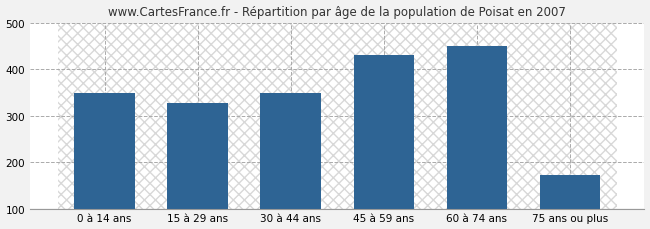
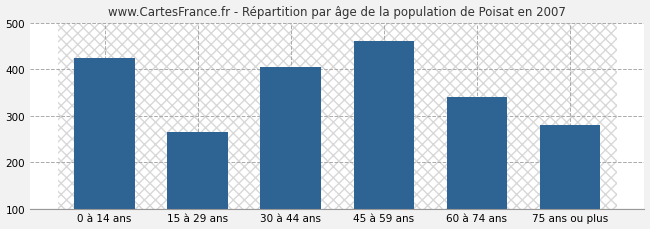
0 à 14 ans: 350 -> 425
15 à 29 ans: 328 -> 265
30 à 44 ans: 350 -> 405
45 à 59 ans: 430 -> 460
60 à 74 ans: 450 -> 340
75 ans ou plus: 173 -> 280
